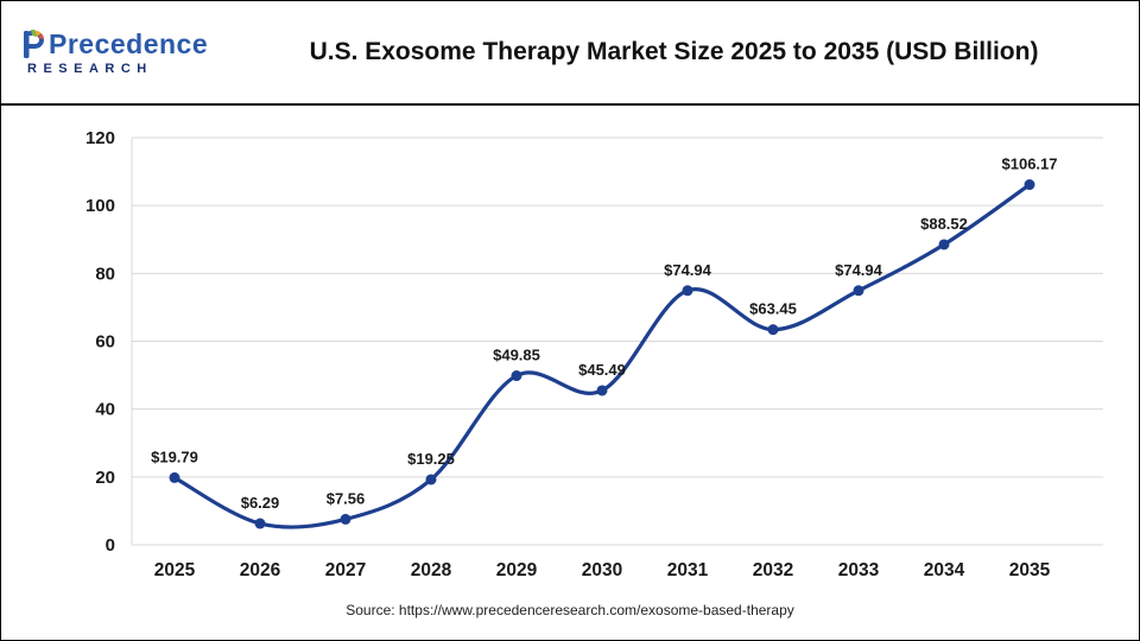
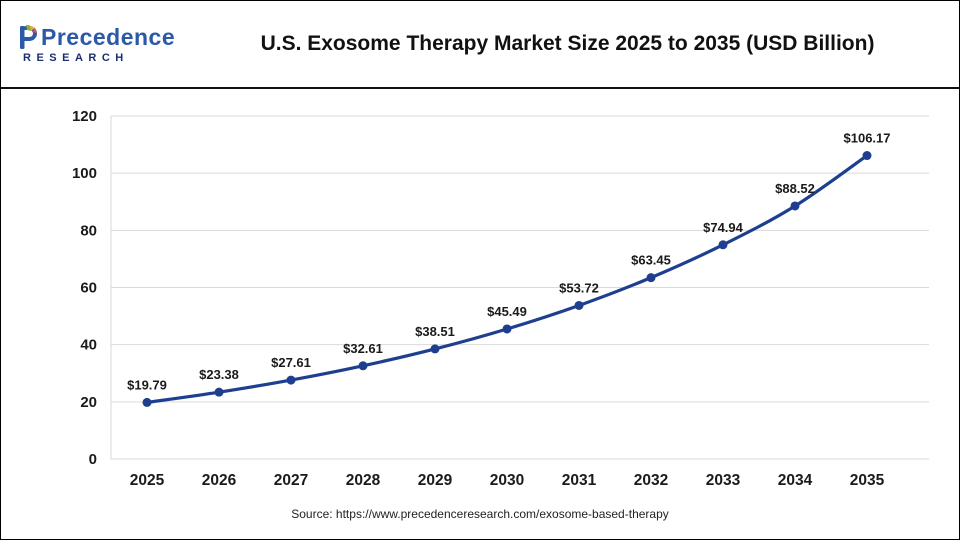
2026: $6.29 -> $23.38
2027: $7.56 -> $27.61
2028: $19.25 -> $32.61
2029: $49.85 -> $38.51
2031: $74.94 -> $53.72
